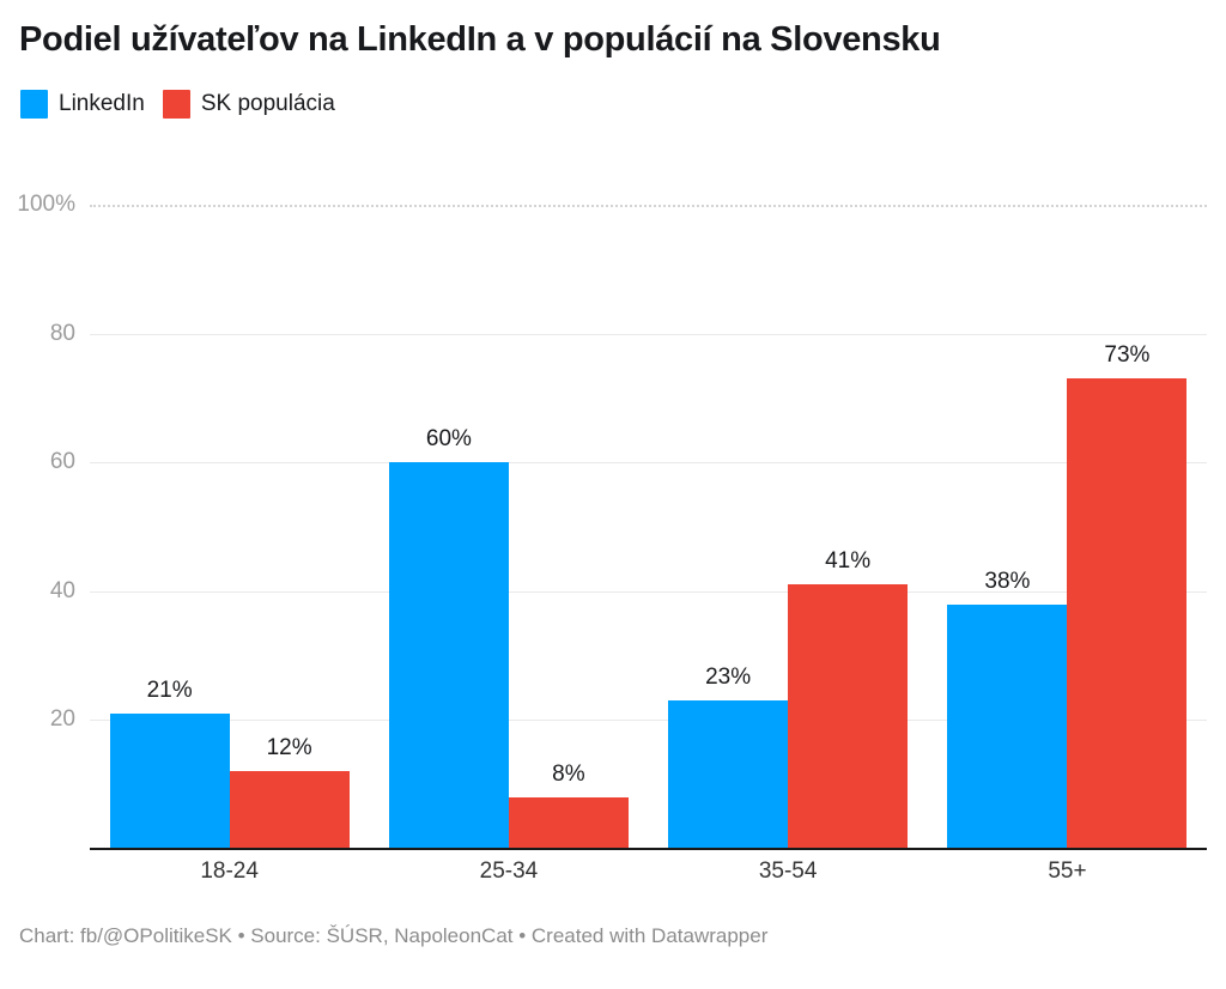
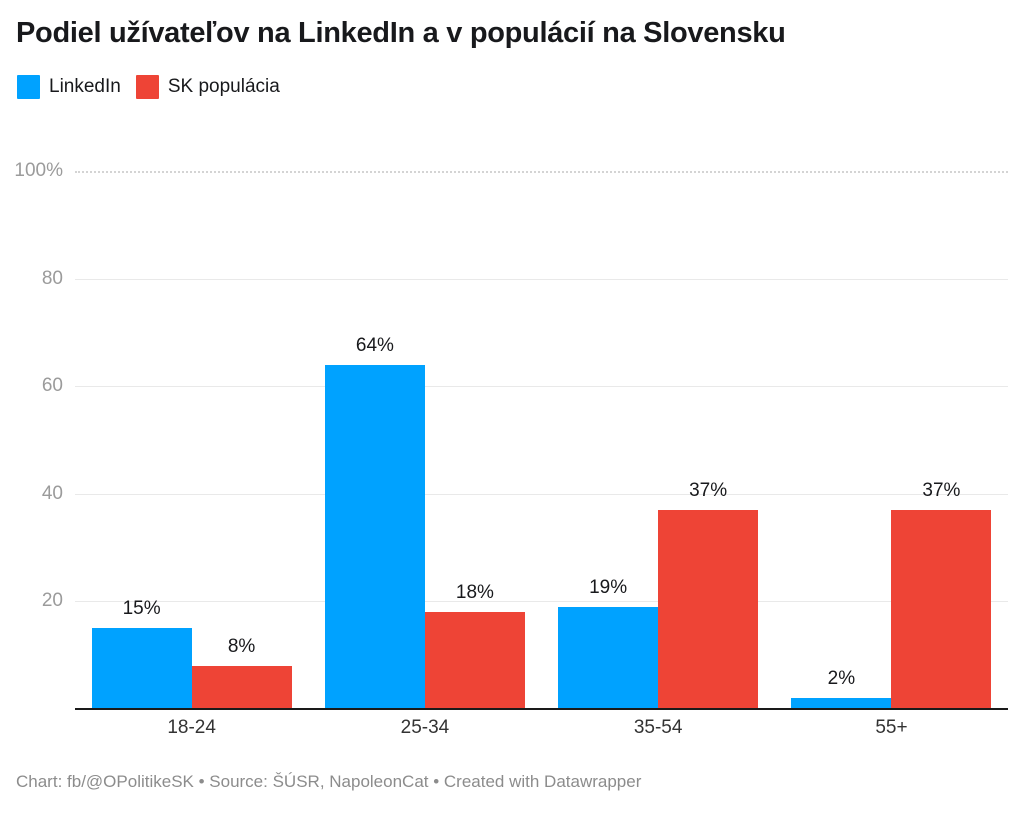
LinkedIn/18-24: 21% -> 15%
SK populácia/18-24: 12% -> 8%
LinkedIn/25-34: 60% -> 64%
SK populácia/25-34: 8% -> 18%
LinkedIn/35-54: 23% -> 19%
SK populácia/35-54: 41% -> 37%
LinkedIn/55+: 38% -> 2%
SK populácia/55+: 73% -> 37%
